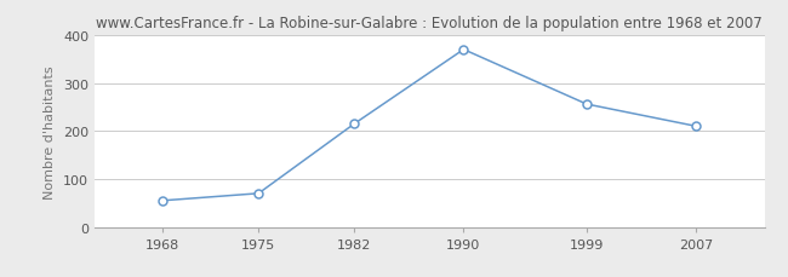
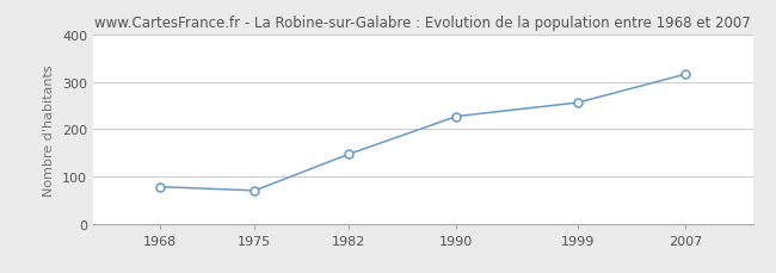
1968: 55 -> 78
1982: 215 -> 147
1990: 370 -> 227
2007: 210 -> 316
